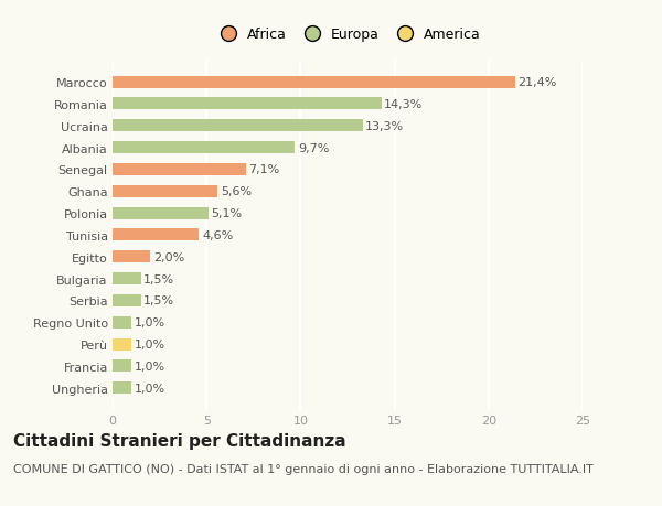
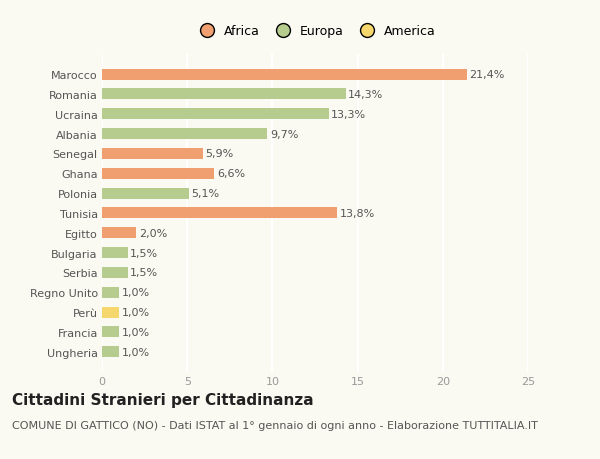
Senegal: 7,1% -> 5,9%
Ghana: 5,6% -> 6,6%
Tunisia: 4,6% -> 13,8%
